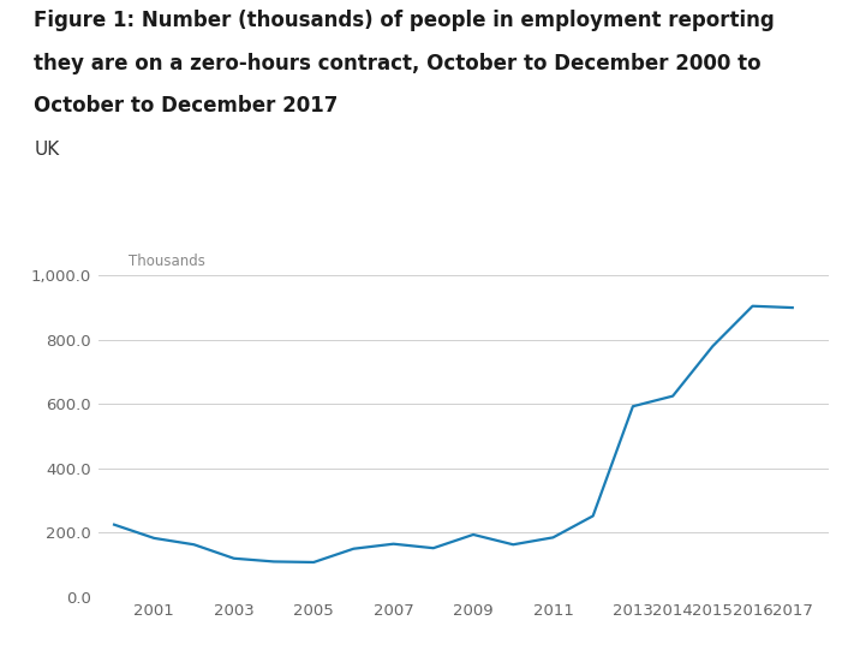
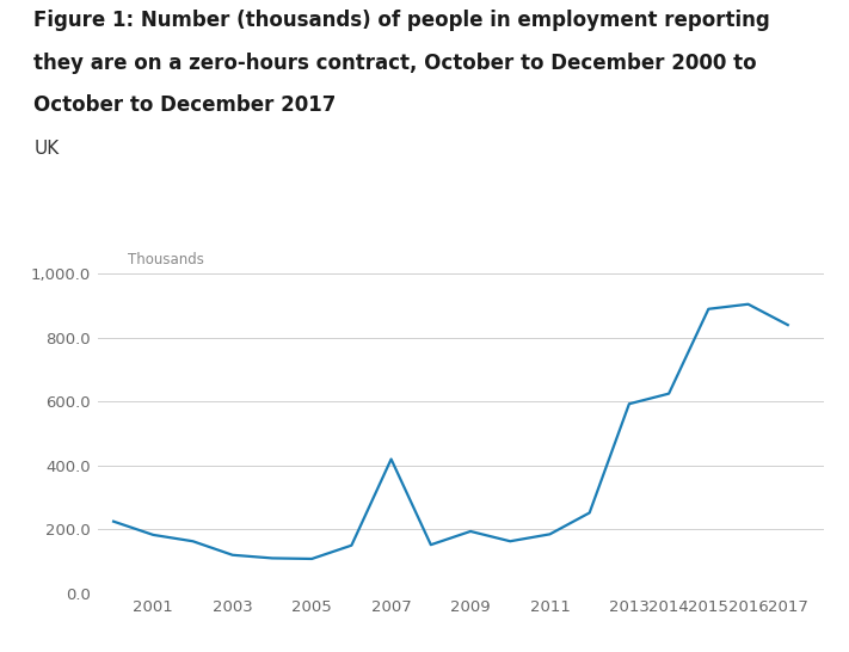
2007: 165 -> 420
2015: 780 -> 890
2017: 900 -> 840
